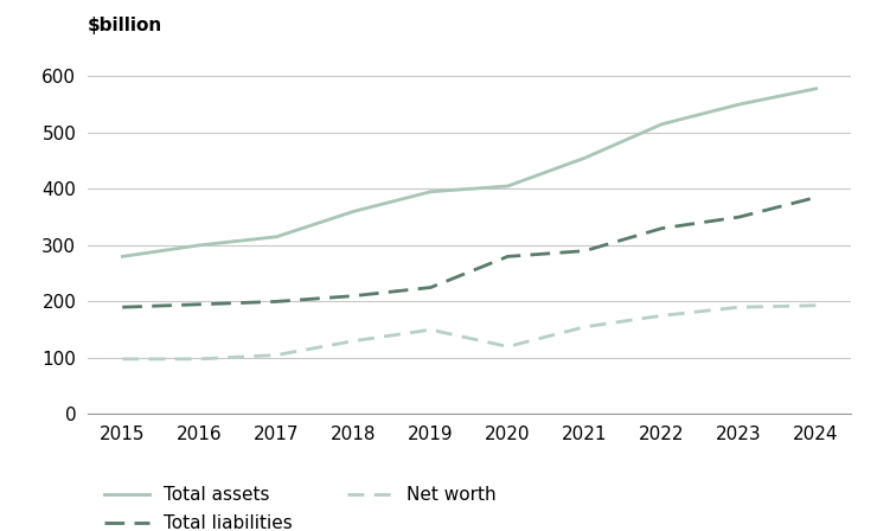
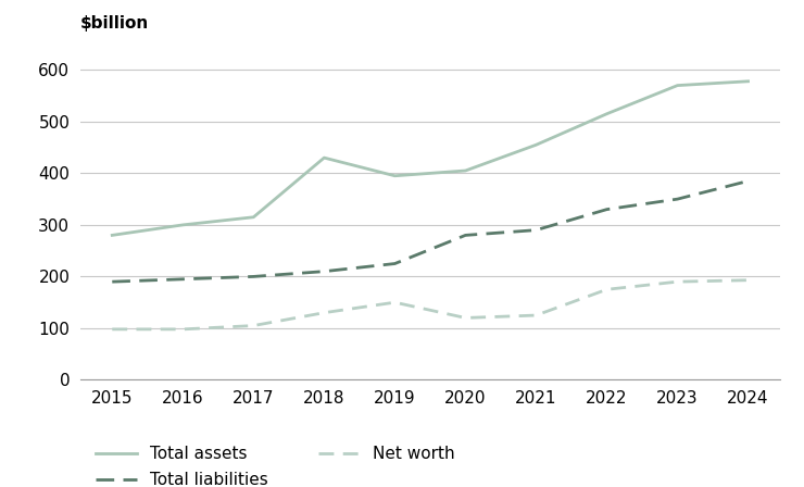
Total assets/2018: 360 -> 430
Net worth/2021: 155 -> 125
Total assets/2023: 550 -> 570
